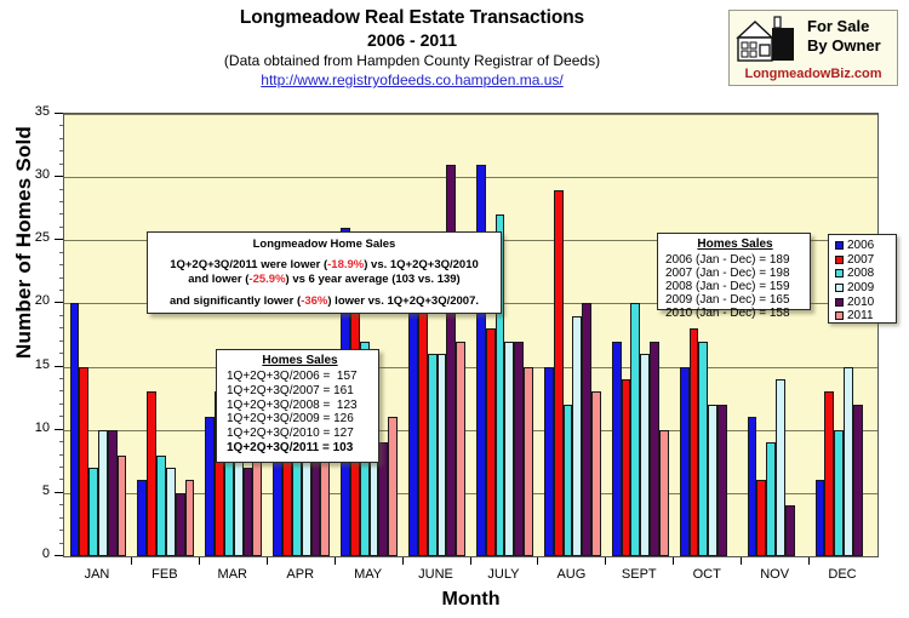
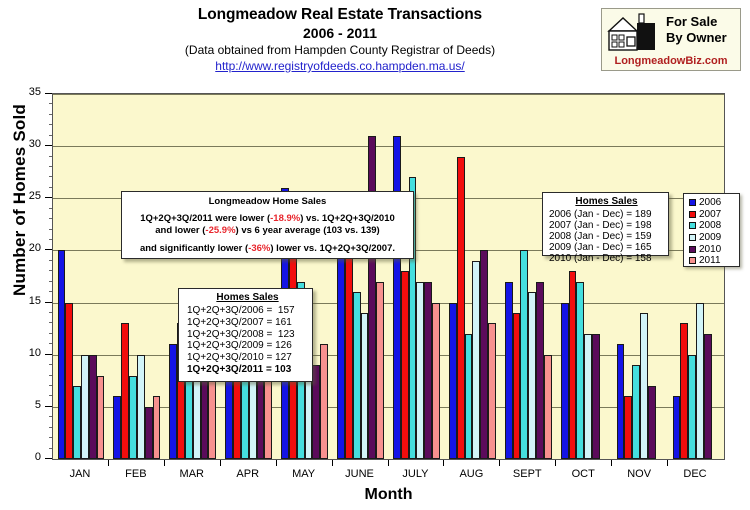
2009/FEB: 7 -> 10
2010/MAR: 7 -> 10
2009/JUNE: 16 -> 14
2010/NOV: 4 -> 7
